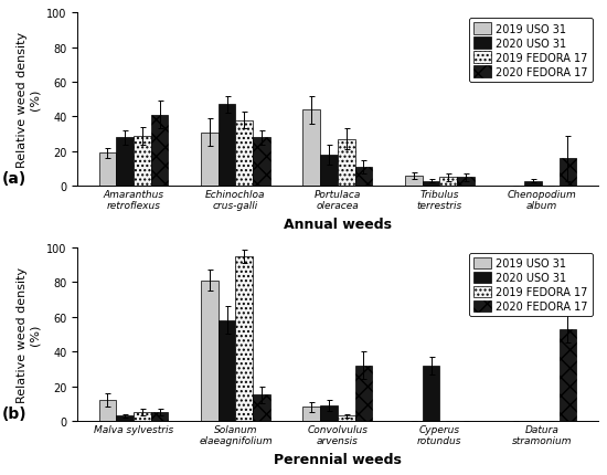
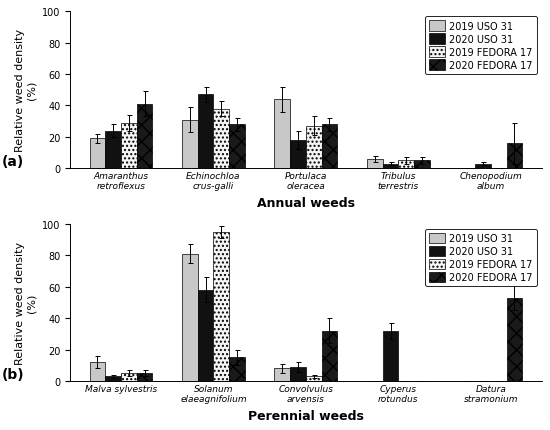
2020 USO 31/Amaranthus retroflexus: 28 -> 24
2020 FEDORA 17/Portulaca oleracea: 11 -> 28
